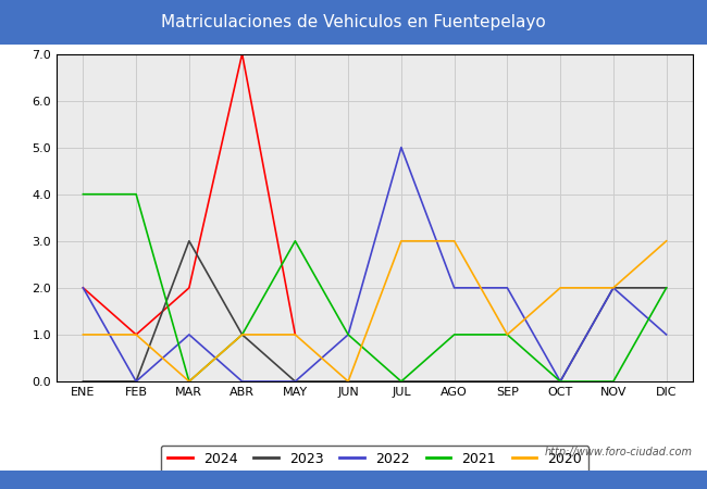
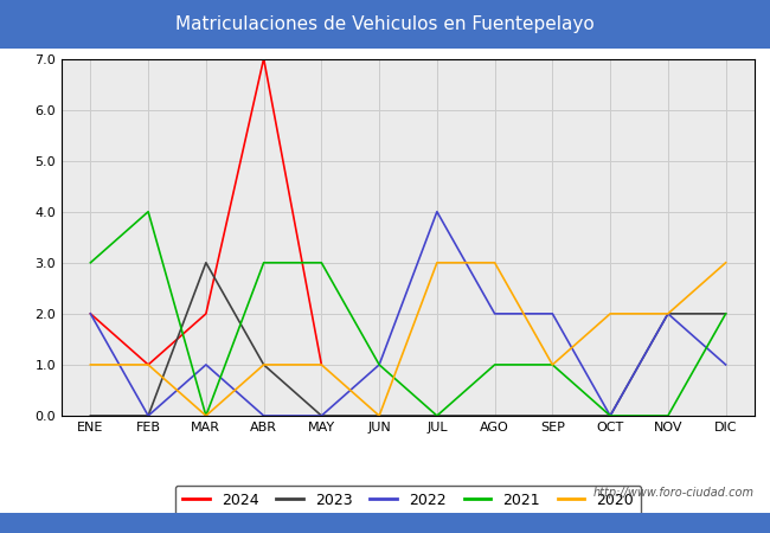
2021/ENE: 4 -> 3
2021/ABR: 1 -> 3
2022/JUL: 5 -> 4
